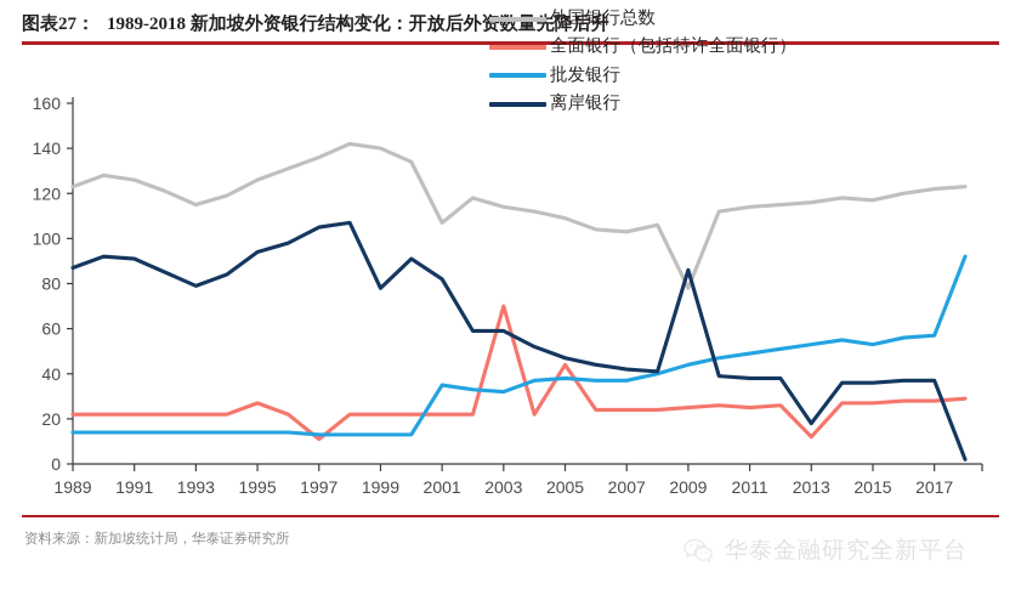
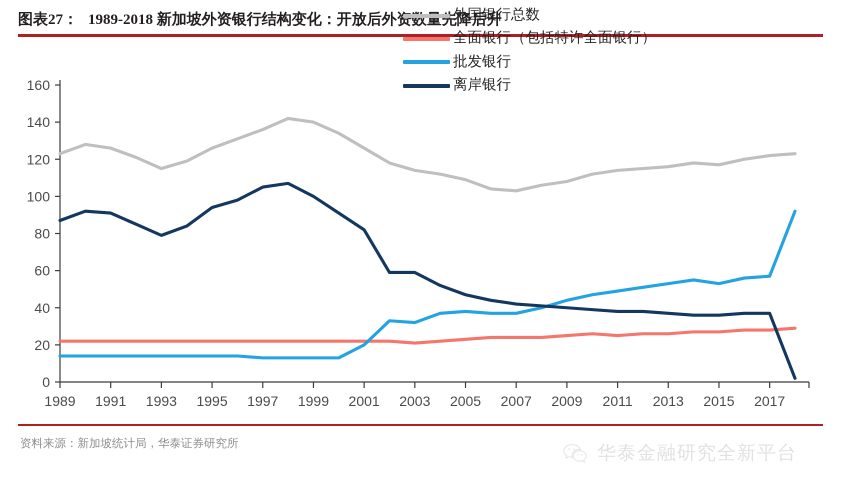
全面银行（包括特许全面银行）/1995: 27 -> 22
全面银行（包括特许全面银行）/1997: 11 -> 22
离岸银行/1999: 78 -> 100
外国银行总数/2001: 107 -> 126
批发银行/2001: 35 -> 20
全面银行（包括特许全面银行）/2003: 70 -> 21
全面银行（包括特许全面银行）/2005: 44 -> 23
外国银行总数/2009: 78 -> 108
离岸银行/2009: 86 -> 40
全面银行（包括特许全面银行）/2013: 12 -> 26
离岸银行/2013: 18 -> 37
